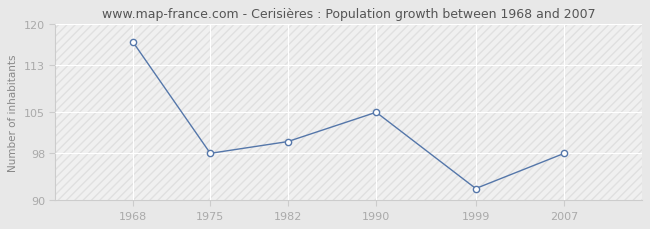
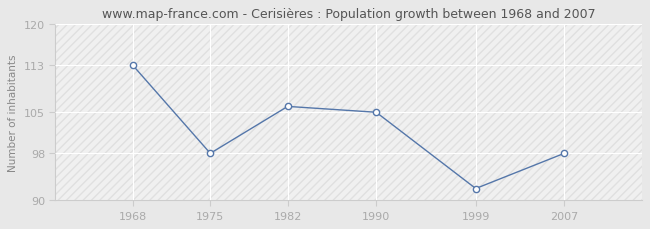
1968: 117 -> 113
1982: 100 -> 106
